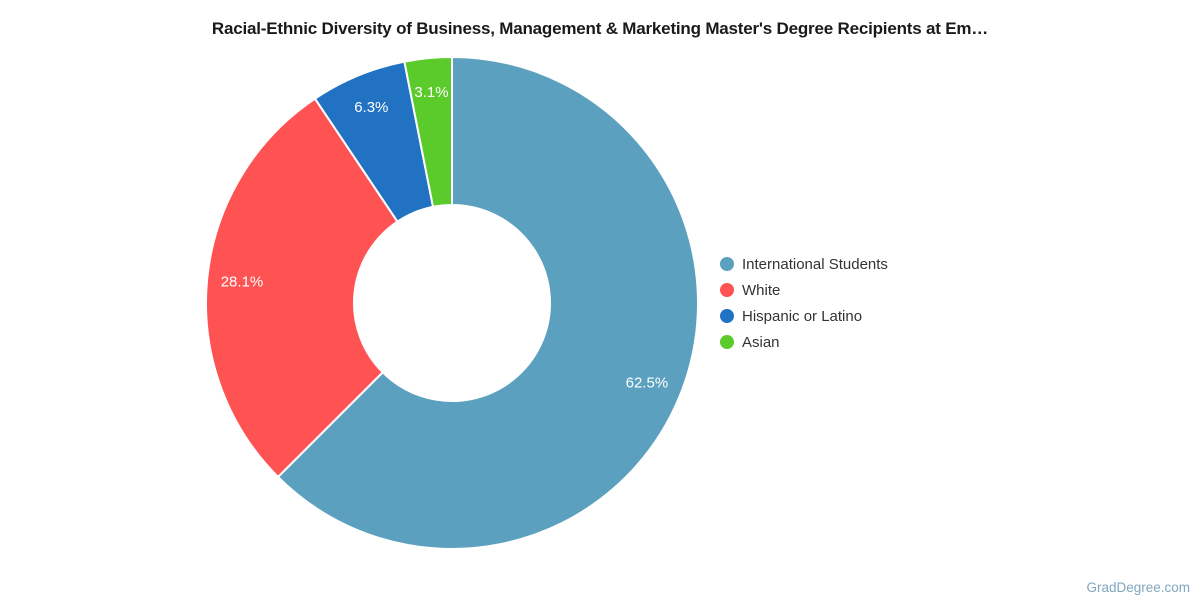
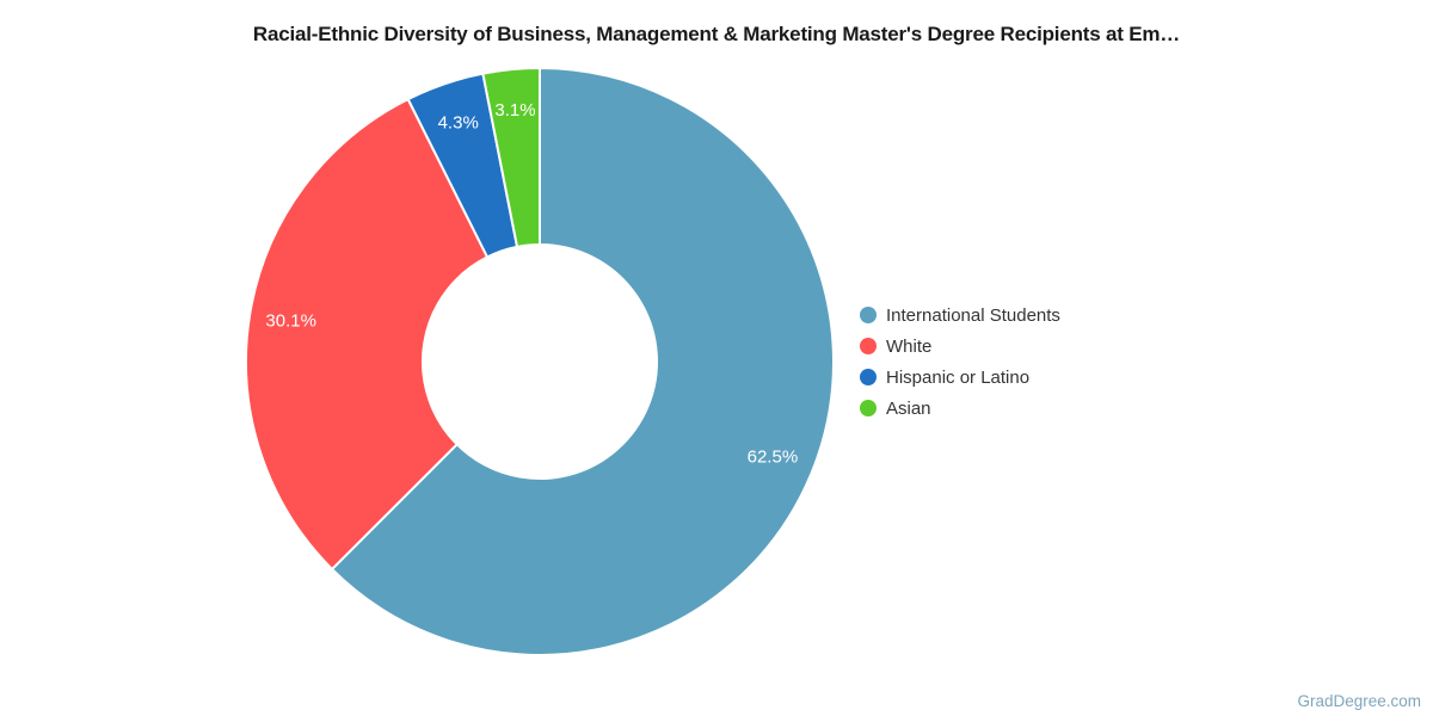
White: 28.1% -> 30.1%
Hispanic or Latino: 6.3% -> 4.3%
